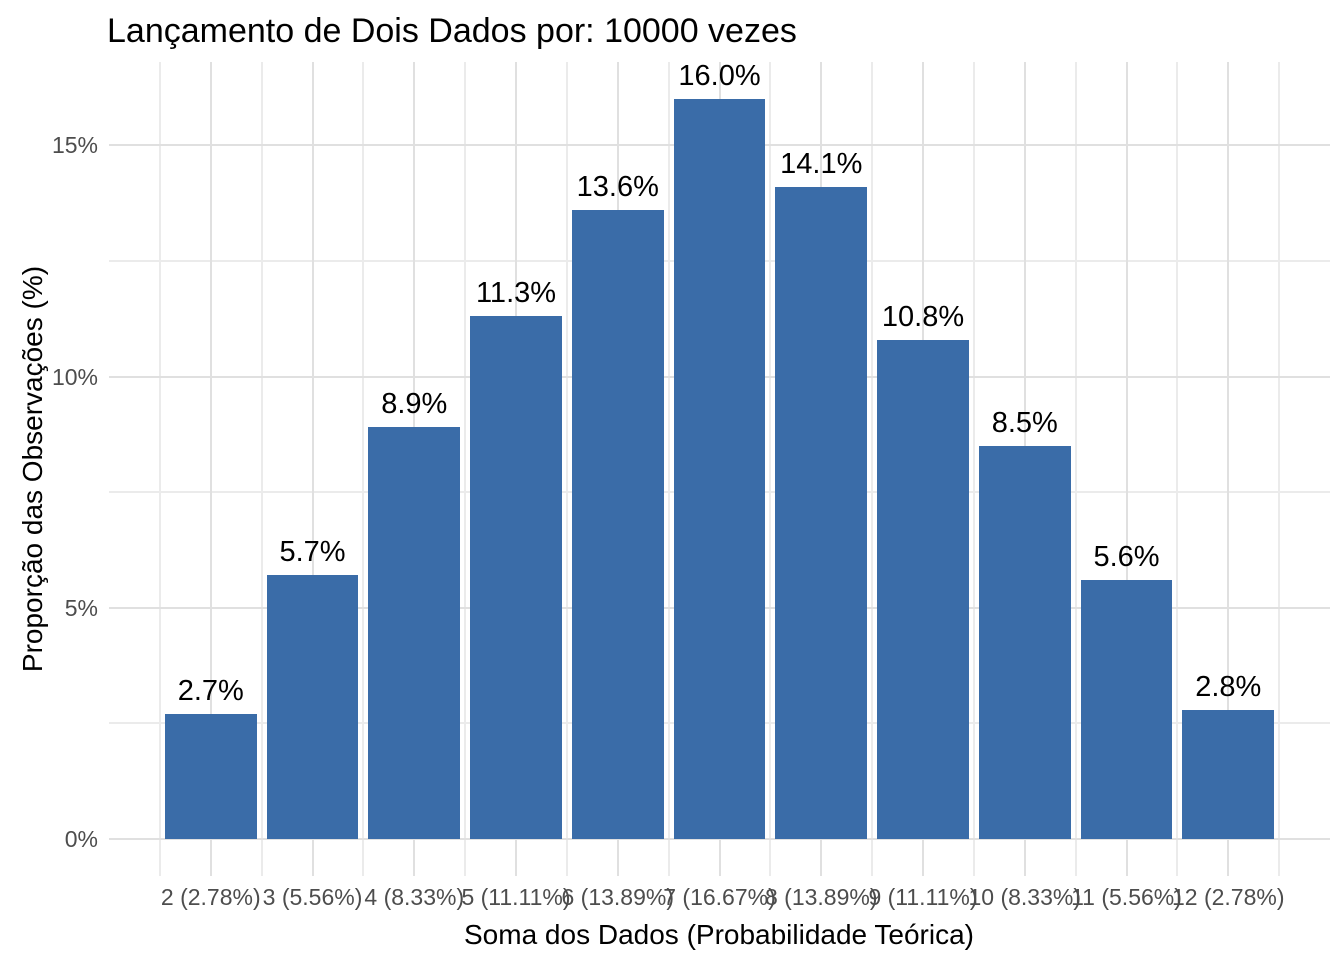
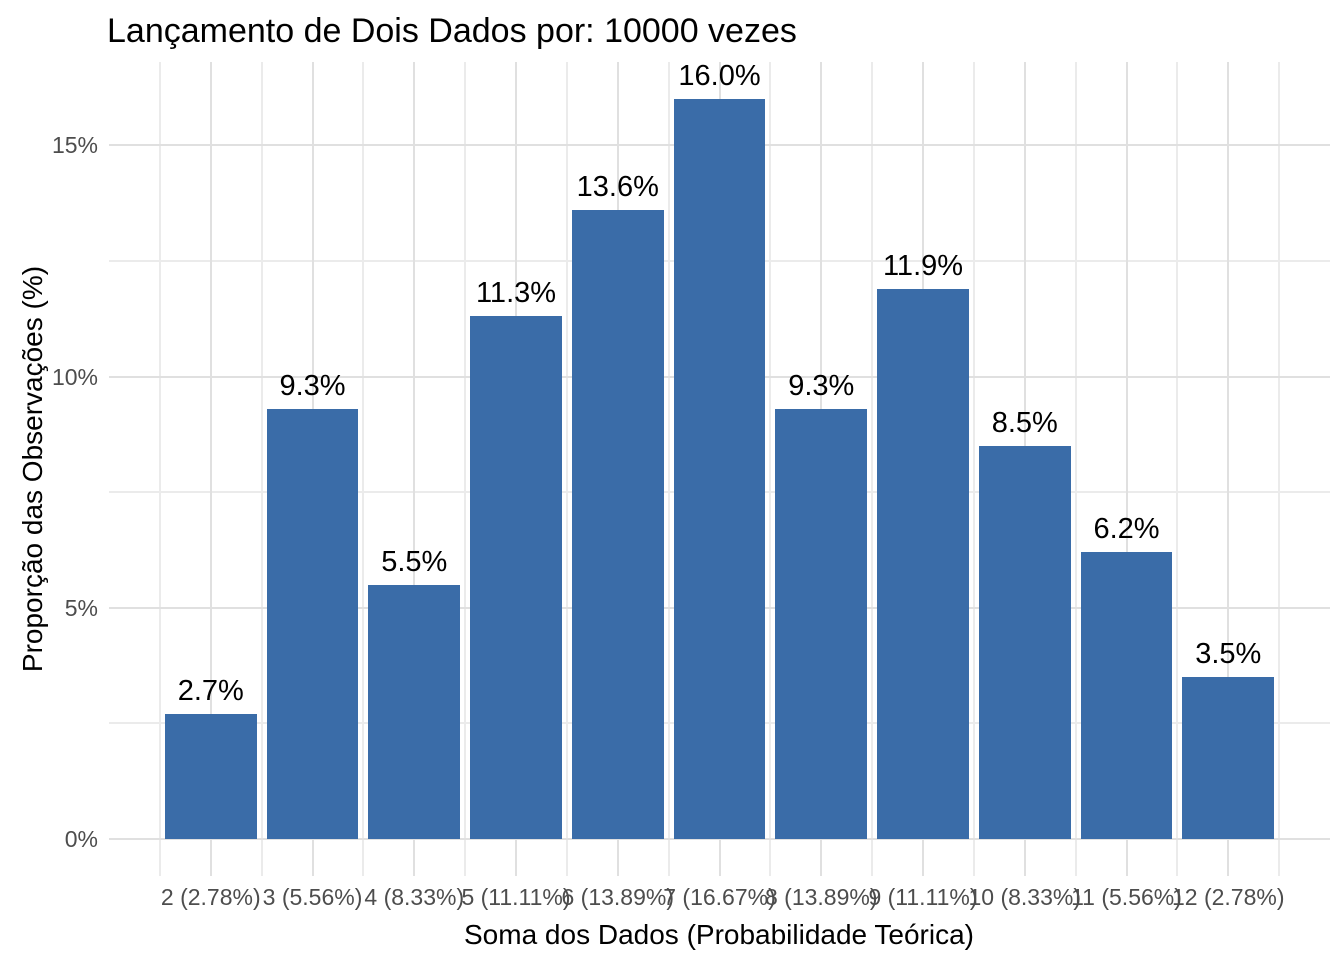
3 (5.56%): 5.7% -> 9.3%
4 (8.33%): 8.9% -> 5.5%
8 (13.89%): 14.1% -> 9.3%
9 (11.11%): 10.8% -> 11.9%
11 (5.56%): 5.6% -> 6.2%
12 (2.78%): 2.8% -> 3.5%
